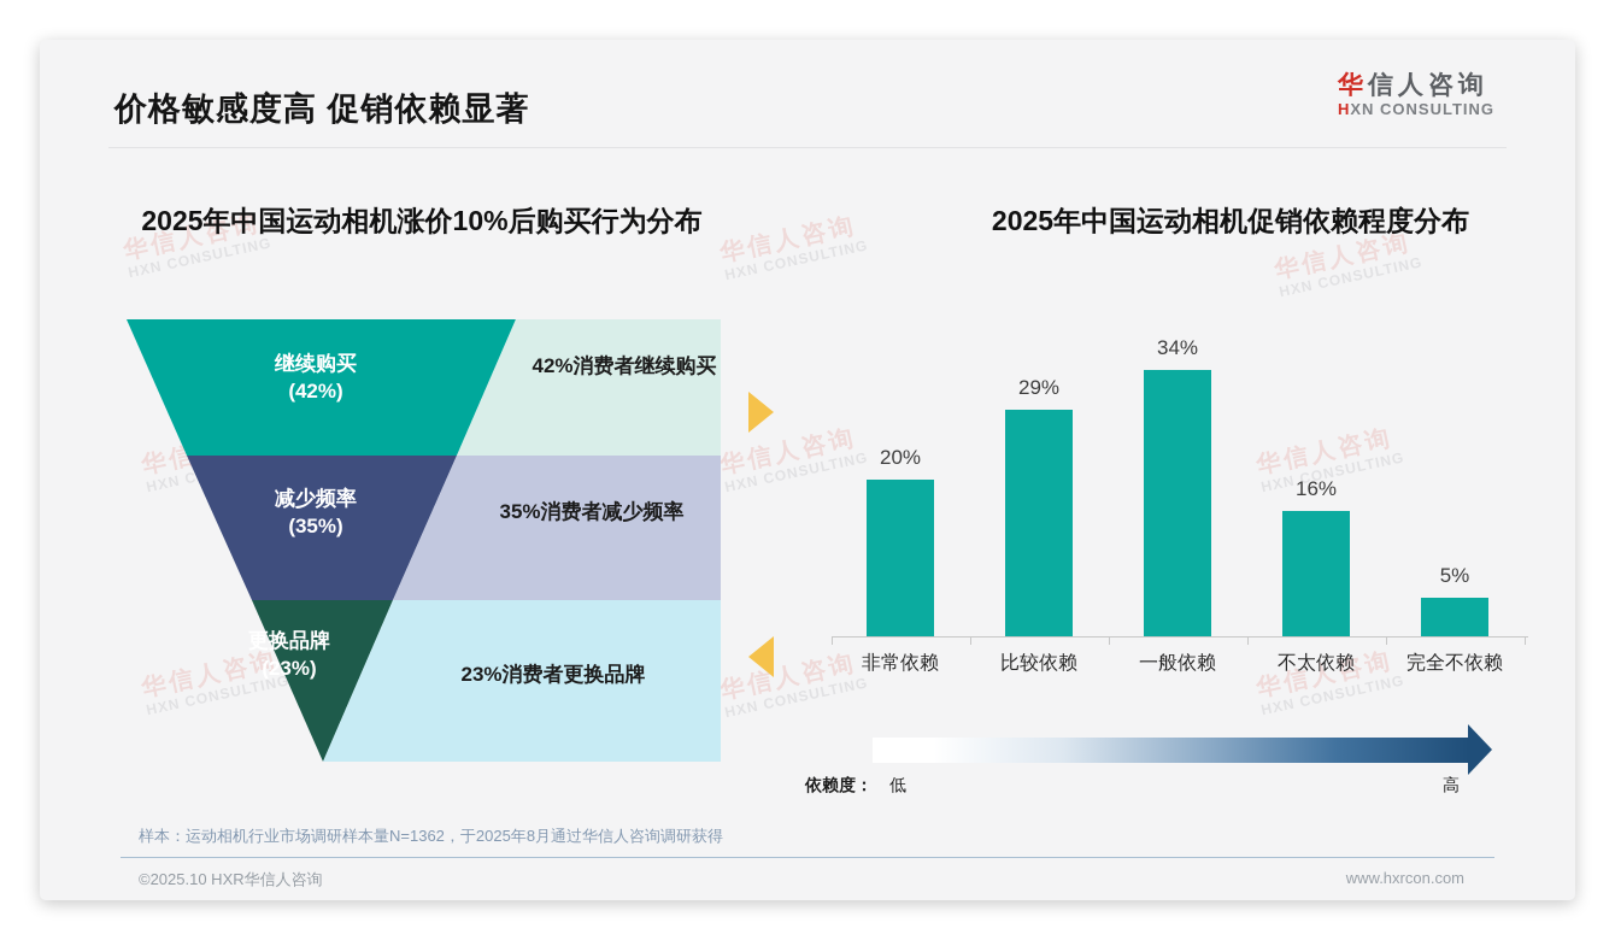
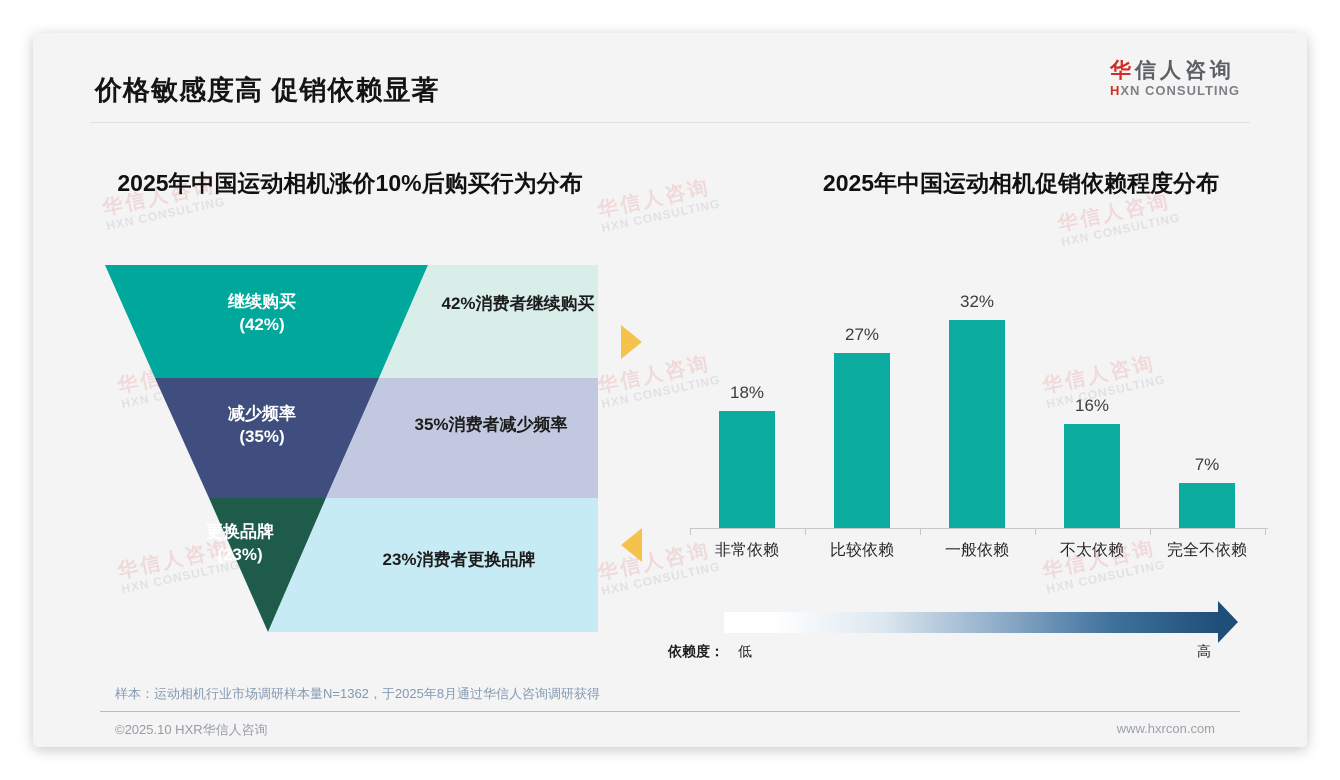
2025年中国运动相机促销依赖程度分布/非常依赖: 20% -> 18%
2025年中国运动相机促销依赖程度分布/比较依赖: 29% -> 27%
2025年中国运动相机促销依赖程度分布/一般依赖: 34% -> 32%
2025年中国运动相机促销依赖程度分布/完全不依赖: 5% -> 7%
